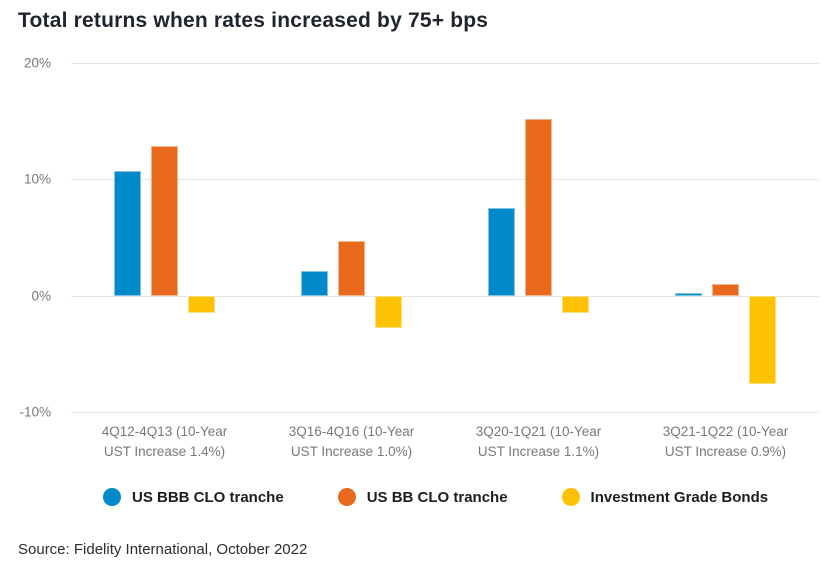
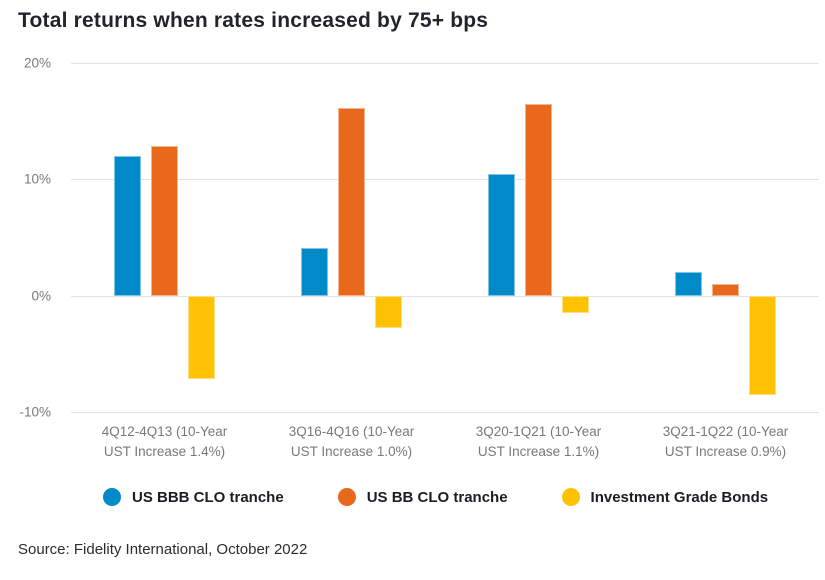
US BBB CLO tranche/4Q12-4Q13 (10-Year UST Increase 1.4%): 10.7% -> 12.0%
Investment Grade Bonds/4Q12-4Q13 (10-Year UST Increase 1.4%): -1.5% -> -7.2%
US BBB CLO tranche/3Q16-4Q16 (10-Year UST Increase 1.0%): 2.1% -> 4.1%
US BB CLO tranche/3Q16-4Q16 (10-Year UST Increase 1.0%): 4.7% -> 16.1%
US BBB CLO tranche/3Q20-1Q21 (10-Year UST Increase 1.1%): 7.5% -> 10.5%
US BB CLO tranche/3Q20-1Q21 (10-Year UST Increase 1.1%): 15.2% -> 16.5%
US BBB CLO tranche/3Q21-1Q22 (10-Year UST Increase 0.9%): 0.2% -> 2.0%
Investment Grade Bonds/3Q21-1Q22 (10-Year UST Increase 0.9%): -7.6% -> -8.5%
